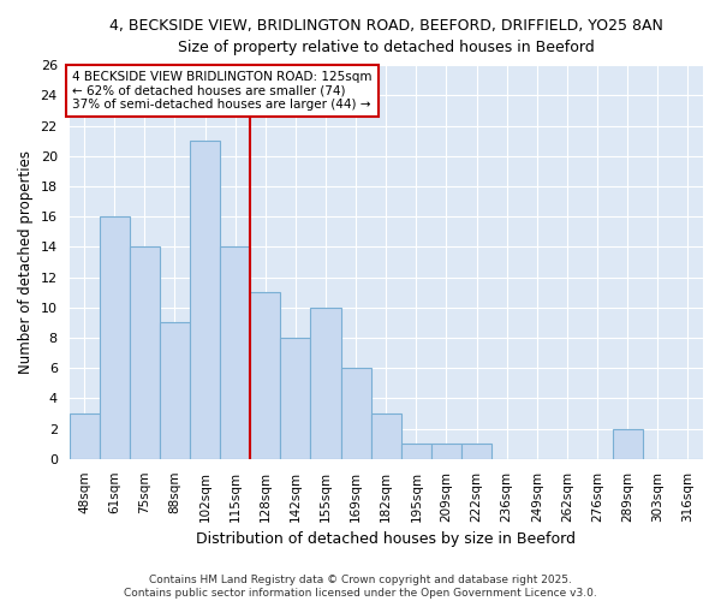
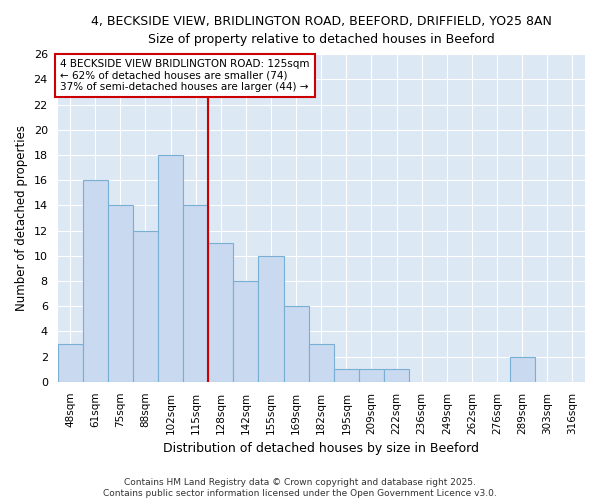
88sqm: 9 -> 12
102sqm: 21 -> 18
